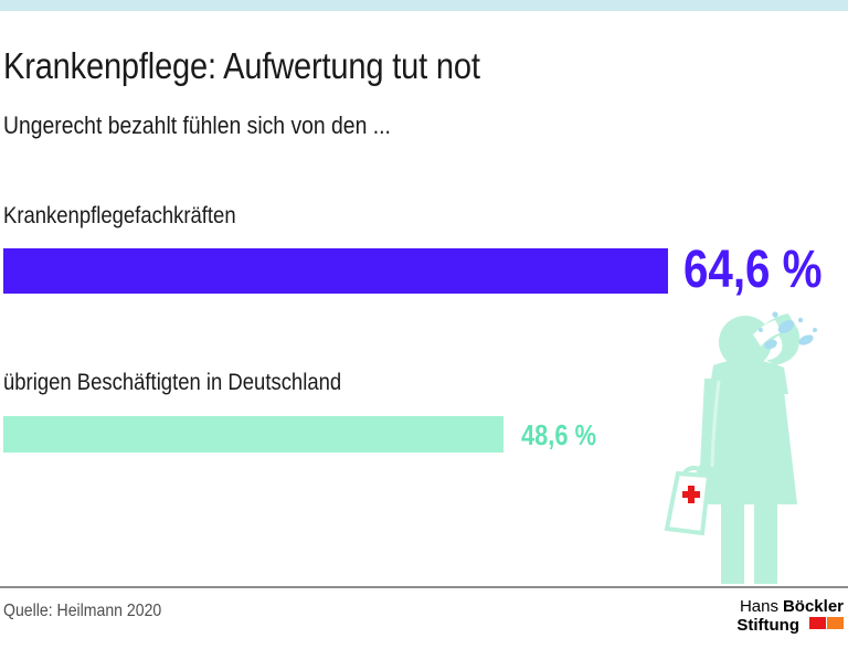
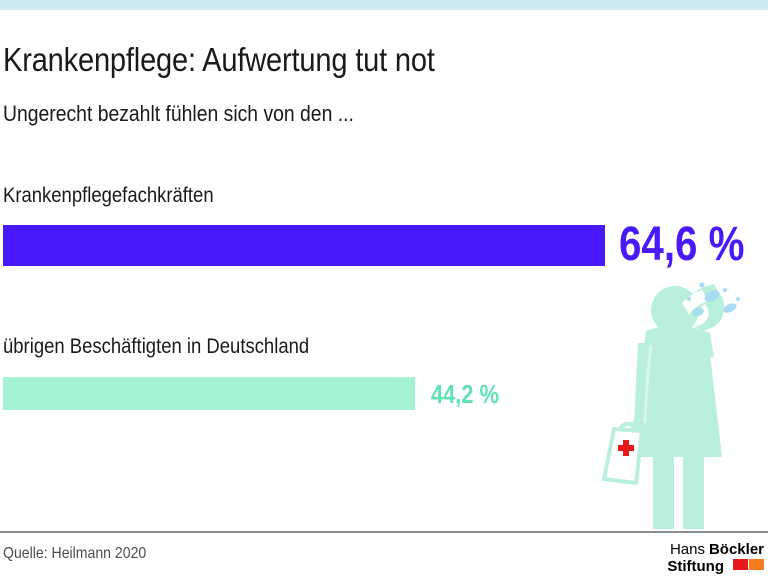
übrigen Beschäftigten in Deutschland: 48,6 -> 44,2
